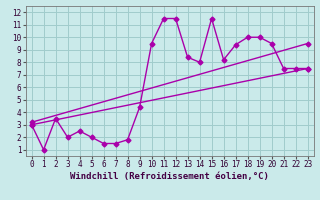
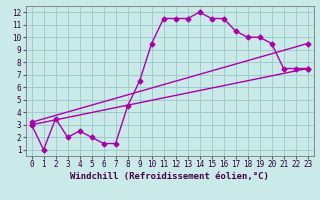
8: 1.8 -> 4.5
9: 4.4 -> 6.5
13: 8.4 -> 11.5
14: 8.0 -> 12.0
16: 8.2 -> 11.5
17: 9.4 -> 10.5
